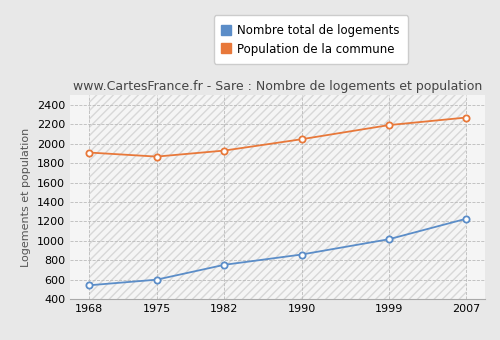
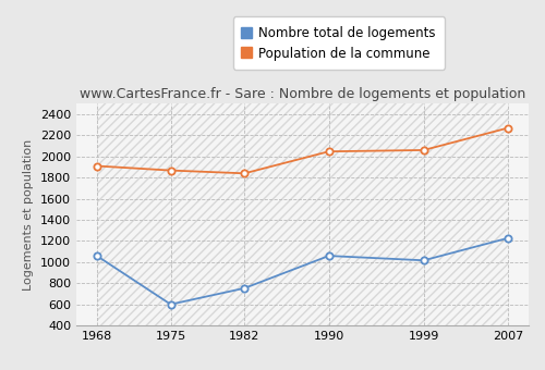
Nombre total de logements/1968: 540 -> 1060
Population de la commune/1982: 1930 -> 1840
Nombre total de logements/1990: 860 -> 1060
Population de la commune/1999: 2190 -> 2060
